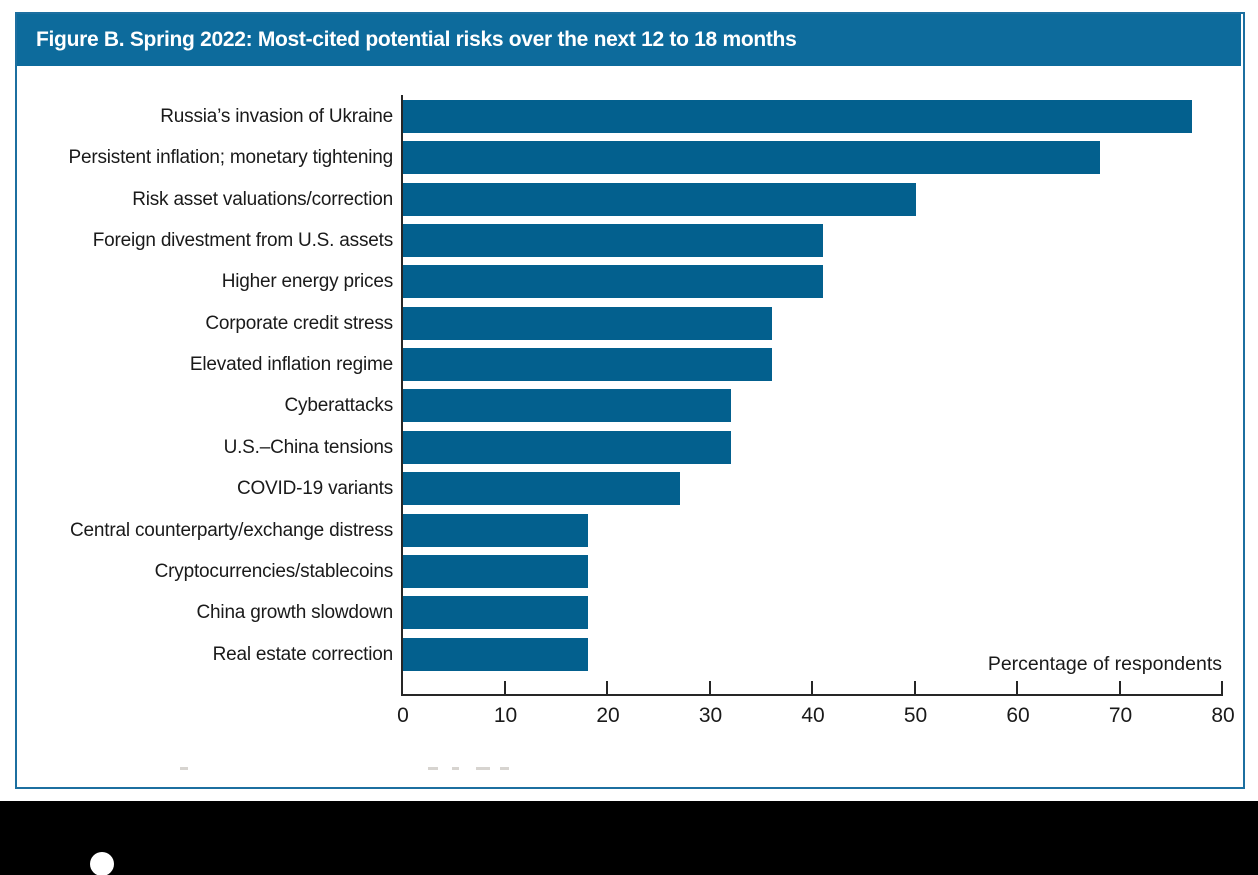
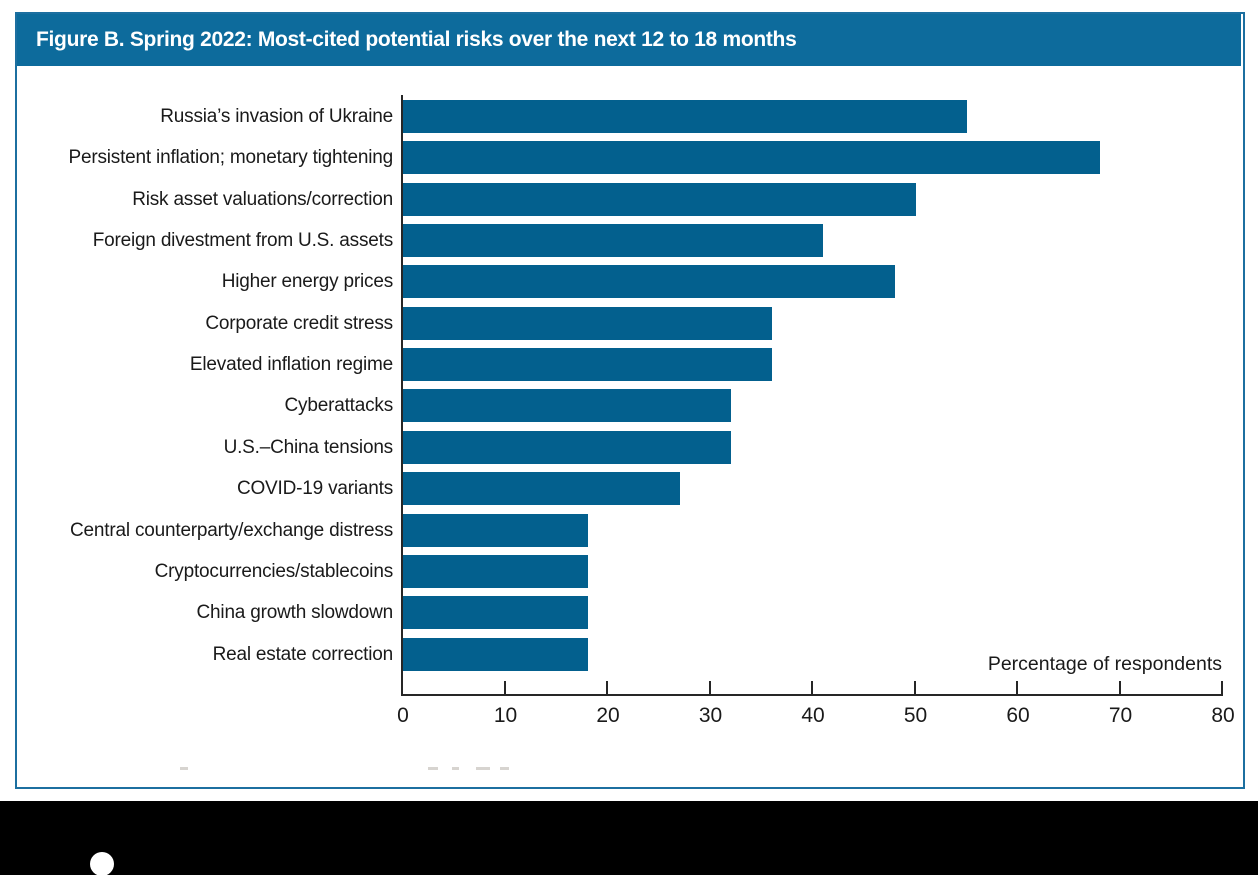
Russia’s invasion of Ukraine: 77 -> 55
Higher energy prices: 41 -> 48
